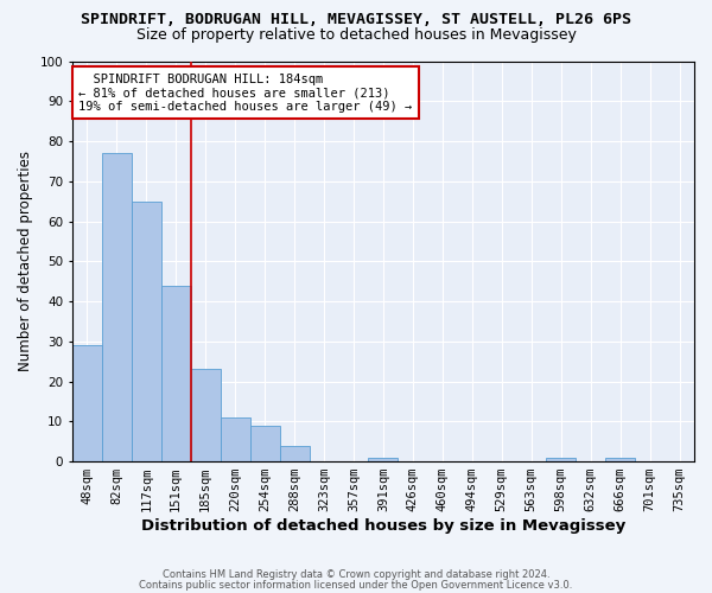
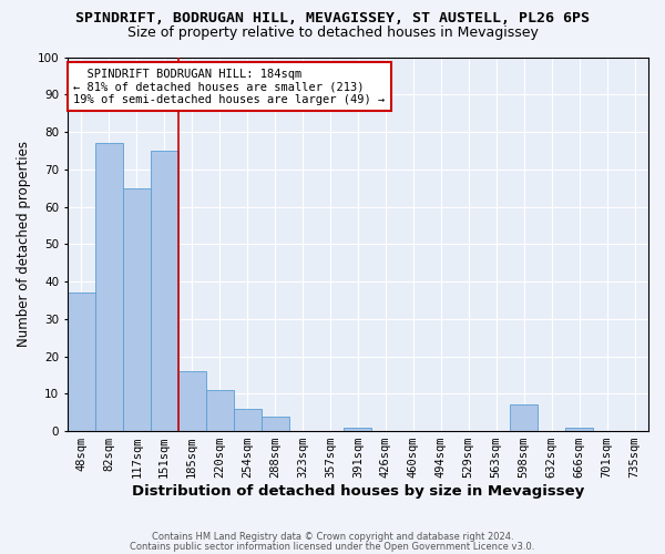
48sqm: 29 -> 37
151sqm: 44 -> 75
185sqm: 23 -> 16
254sqm: 9 -> 6
598sqm: 1 -> 7
